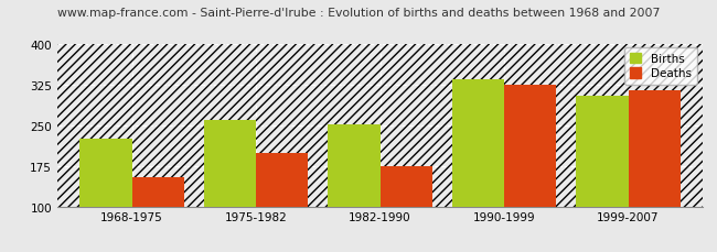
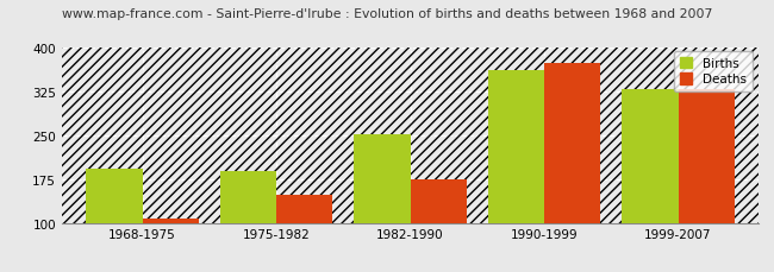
Births/1968-1975: 225 -> 193
Deaths/1968-1975: 155 -> 107
Births/1975-1982: 260 -> 188
Deaths/1975-1982: 200 -> 148
Births/1990-1999: 335 -> 362
Deaths/1990-1999: 325 -> 375
Births/1999-2007: 305 -> 330
Deaths/1999-2007: 315 -> 330
